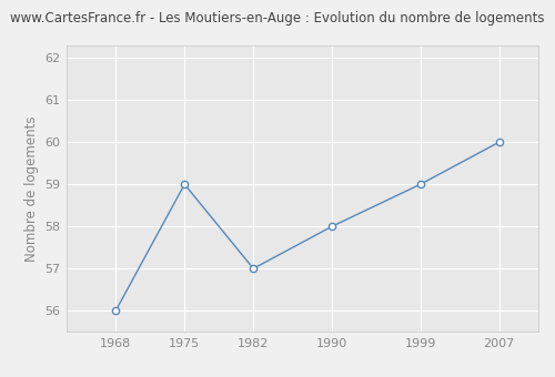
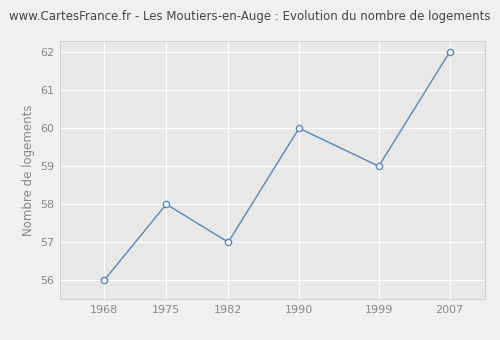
1975: 59 -> 58
1990: 58 -> 60
2007: 60 -> 62
